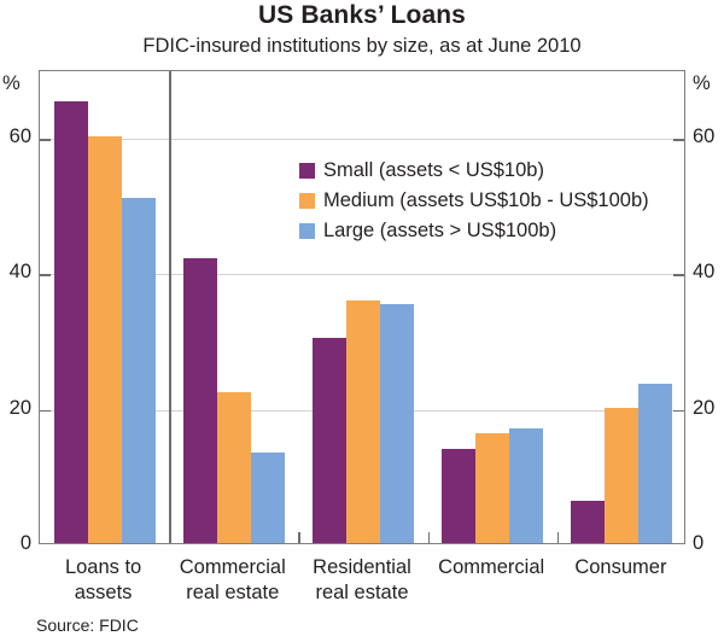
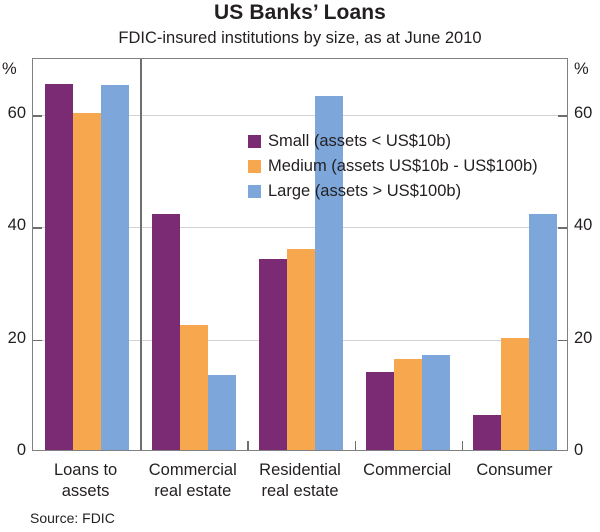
Large (assets > US$100b)/Loans to assets: 51 -> 65
Small (assets < US$10b)/Residential real estate: 30 -> 34
Large (assets > US$100b)/Residential real estate: 35 -> 63
Large (assets > US$100b)/Consumer: 24 -> 42
